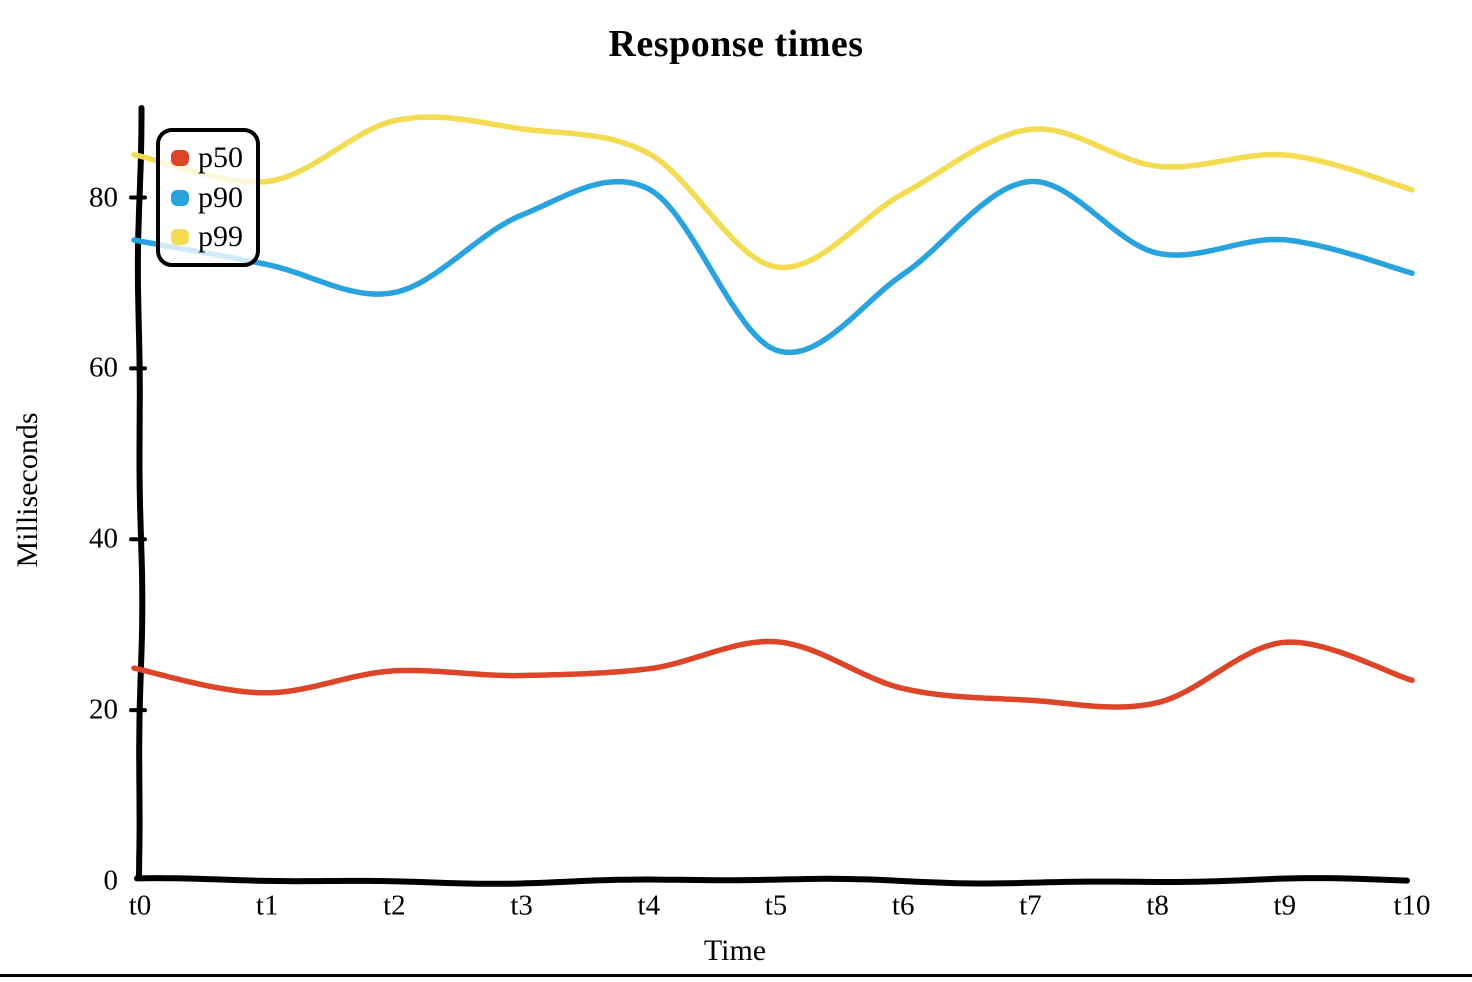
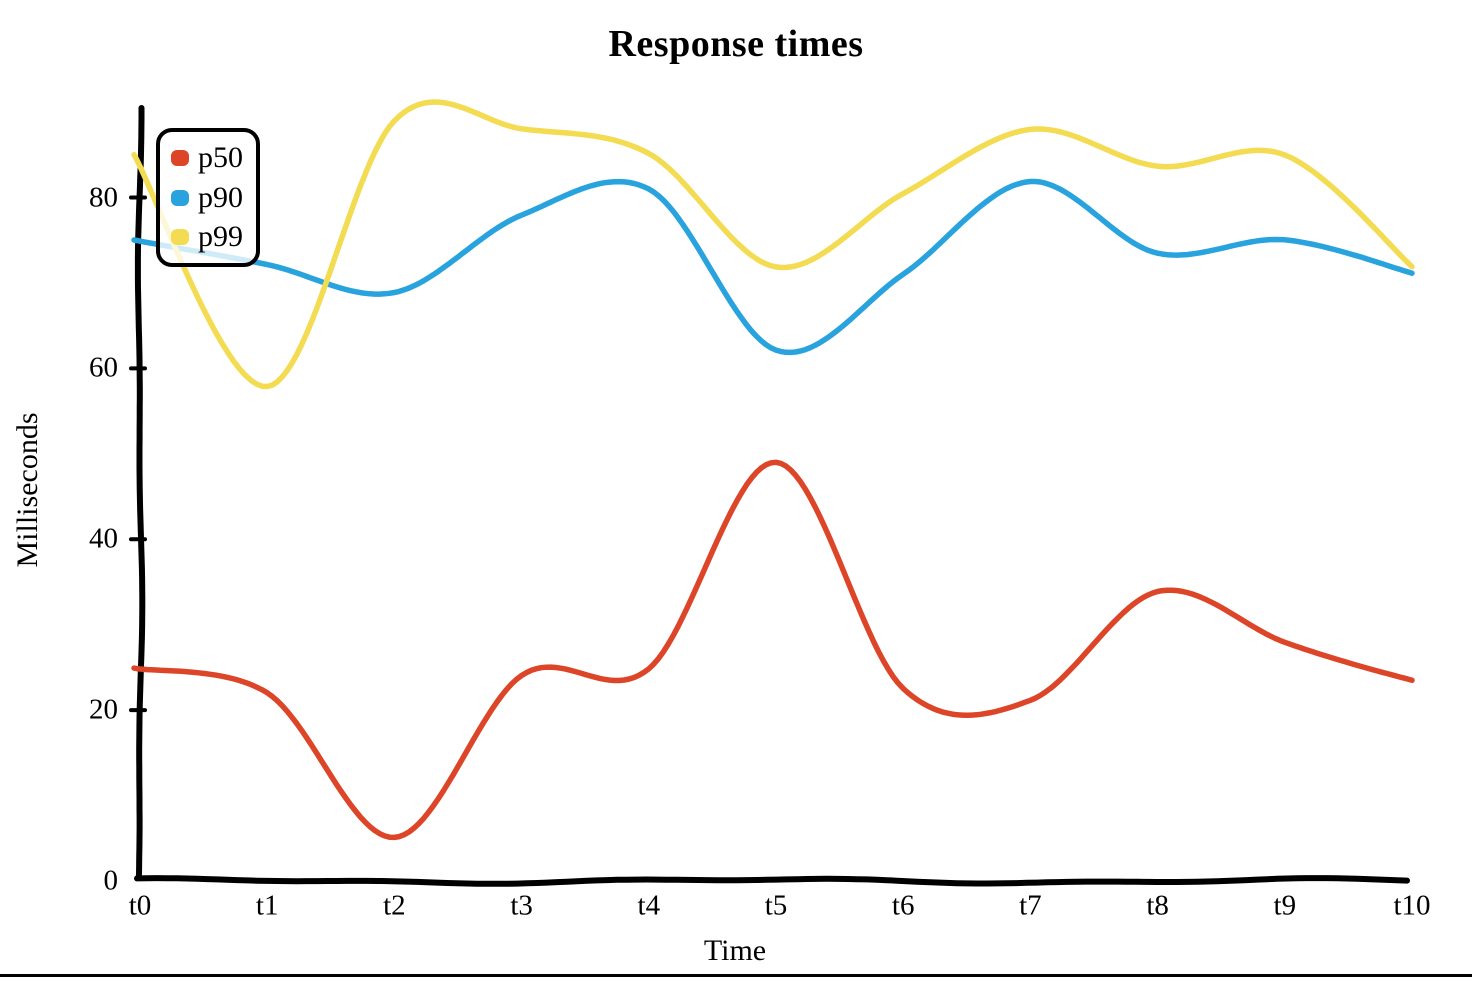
p99/t1: 82 -> 58
p50/t2: 24 -> 5
p50/t5: 28 -> 49
p50/t8: 21 -> 34
p99/t10: 81 -> 72
